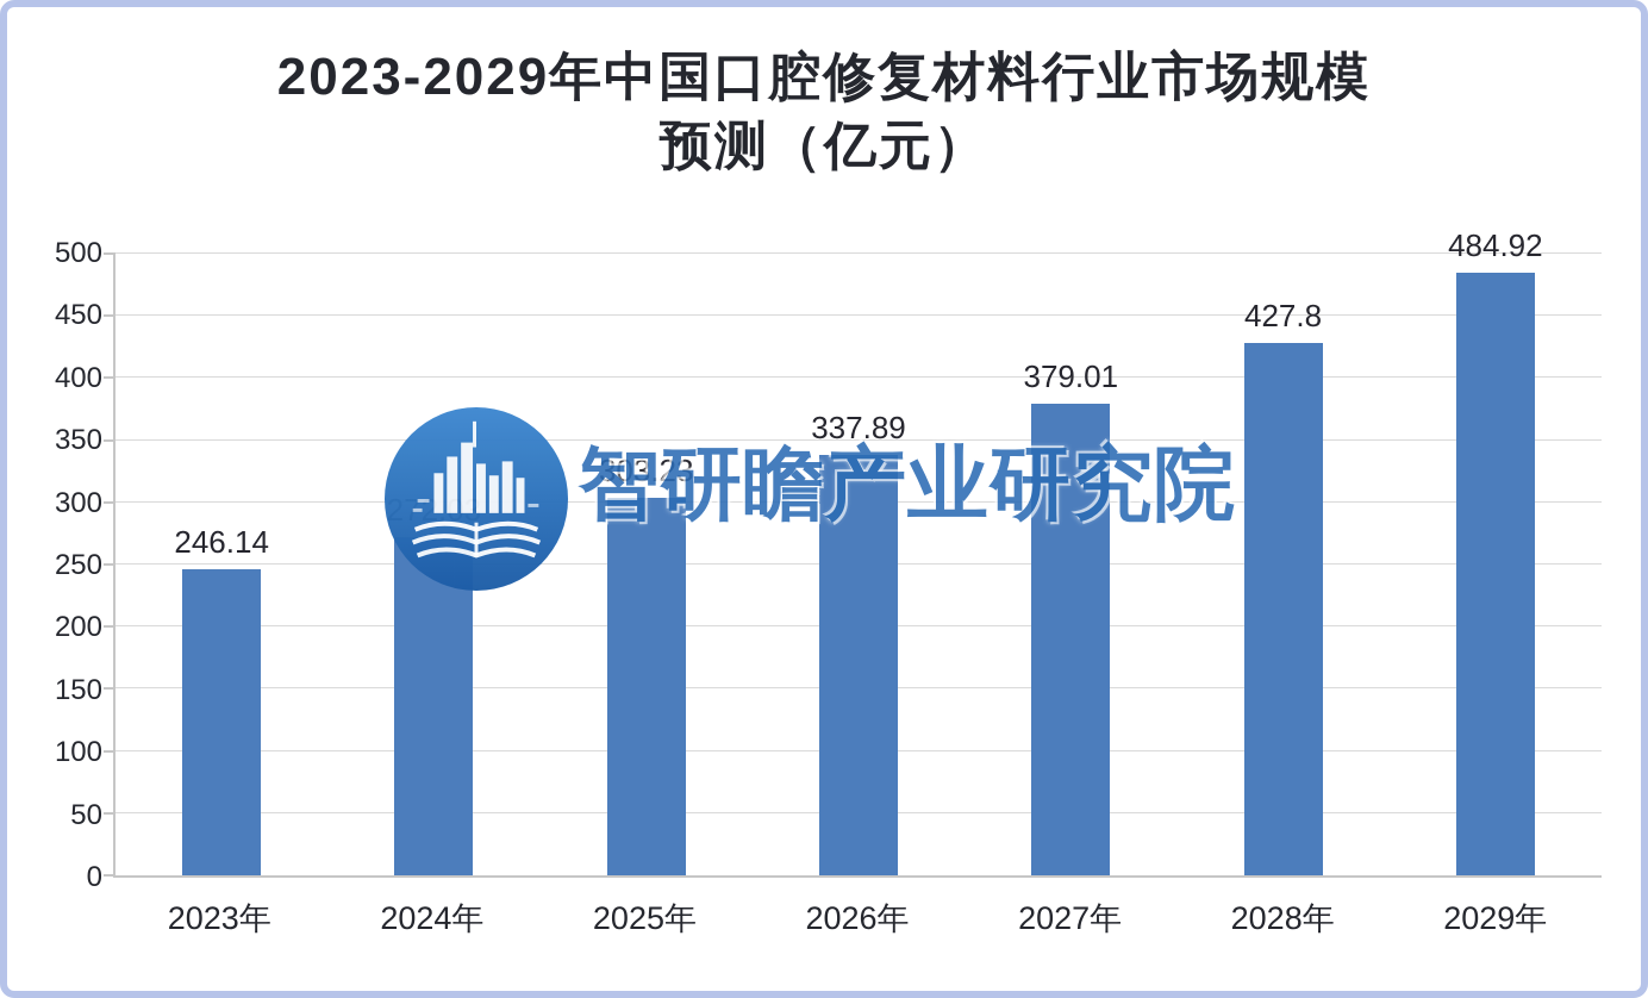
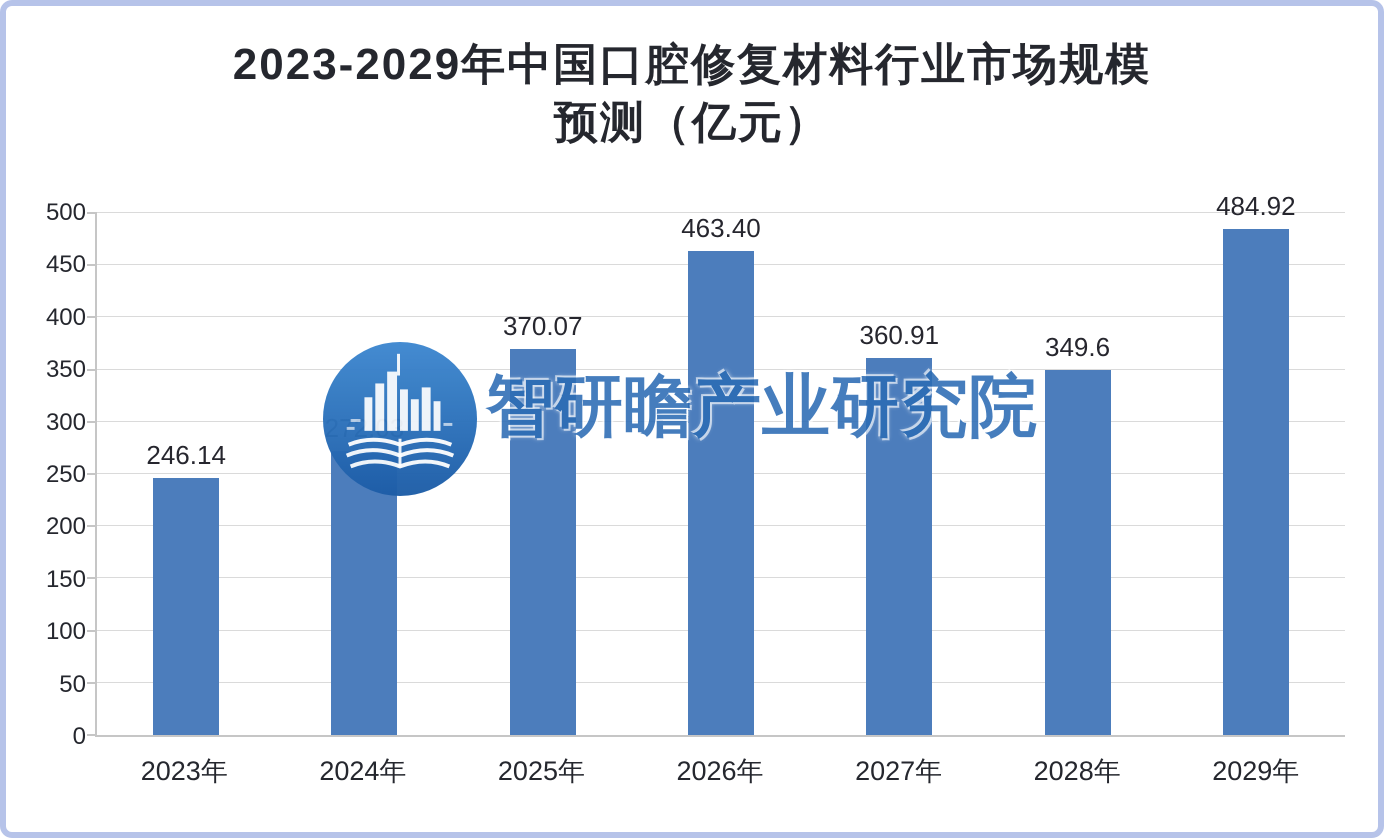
2025年: 303.23 -> 370.07
2026年: 337.89 -> 463.40
2027年: 379.01 -> 360.91
2028年: 427.8 -> 349.6
